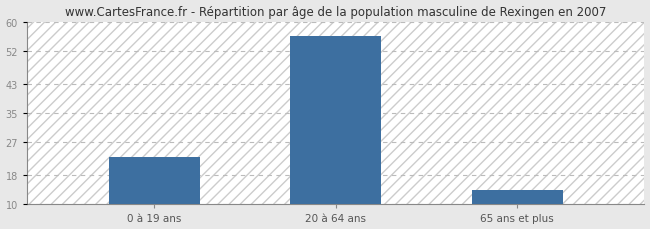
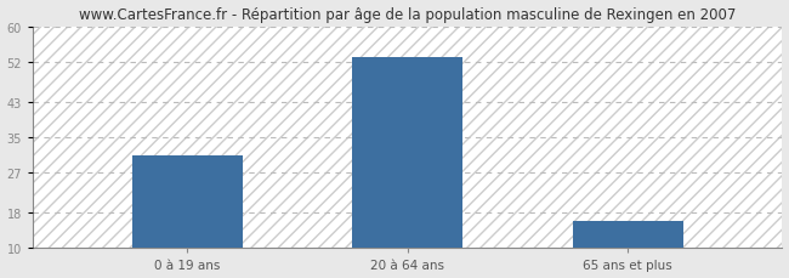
0 à 19 ans: 23 -> 31
20 à 64 ans: 56 -> 53
65 ans et plus: 14 -> 16
